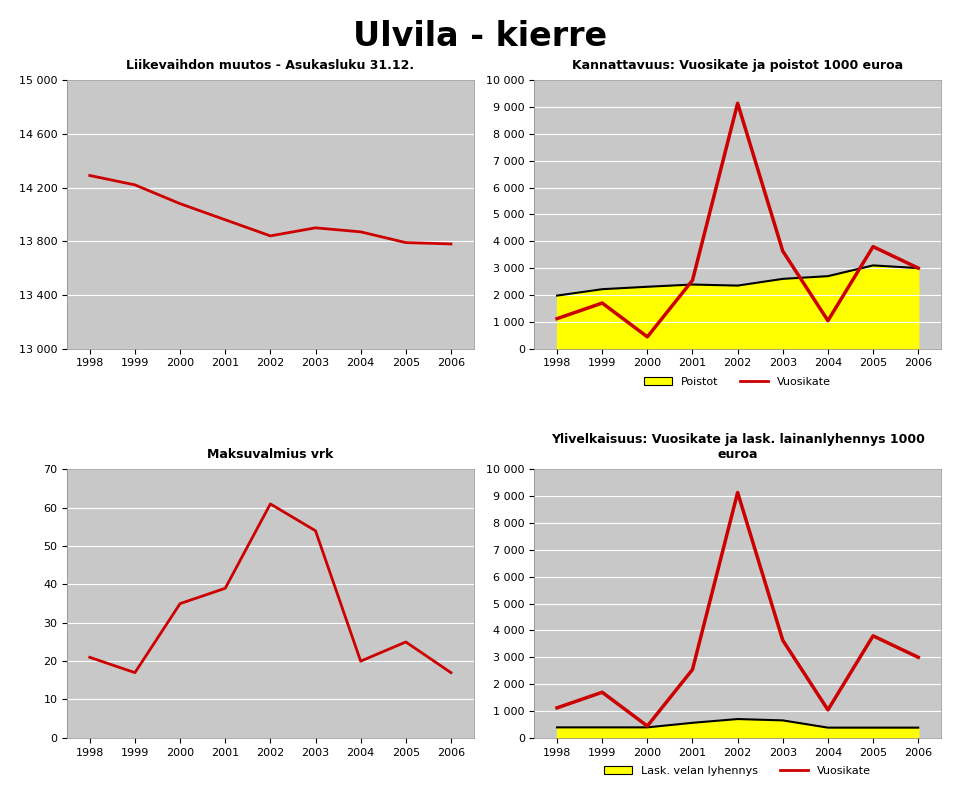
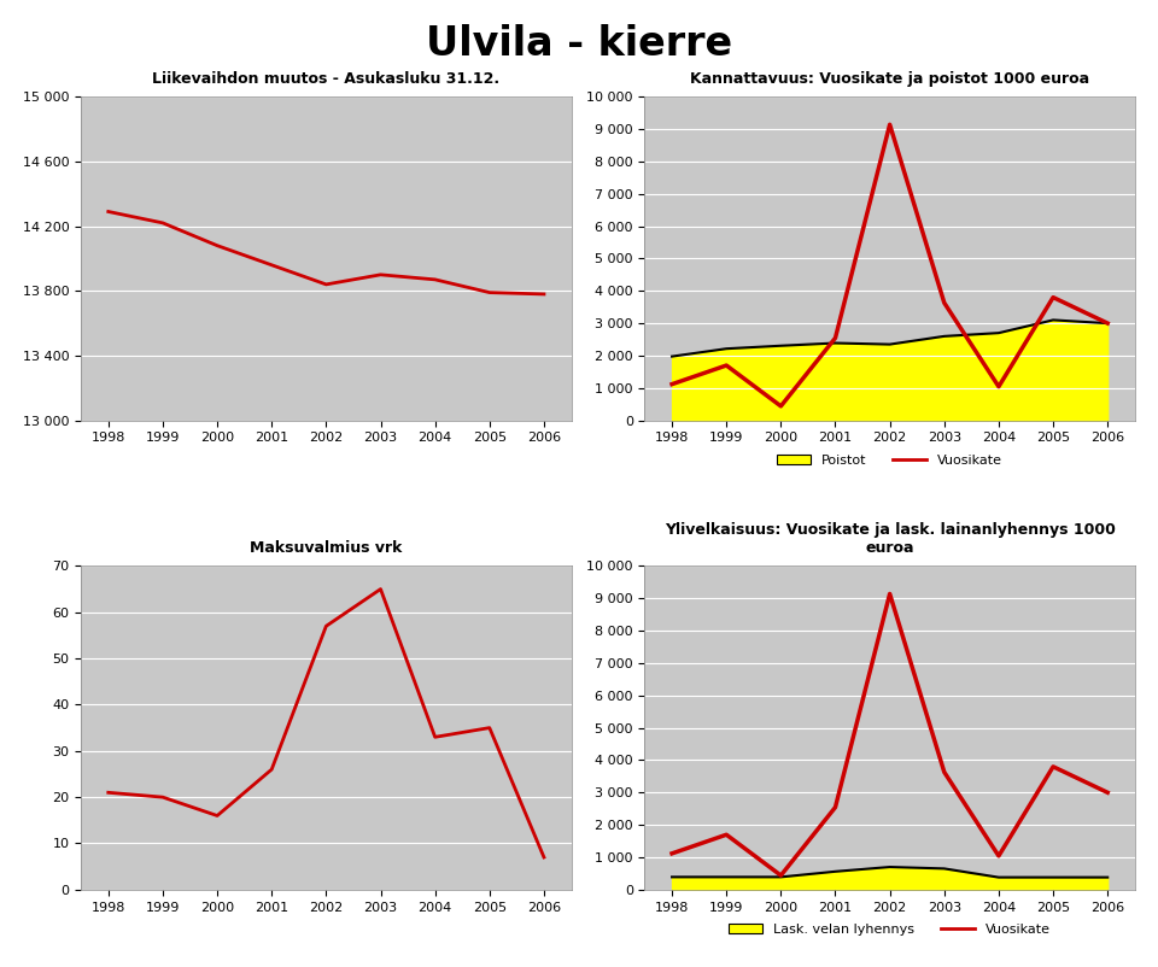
Maksuvalmius vrk/1999: 17 -> 20
Maksuvalmius vrk/2000: 35 -> 16
Maksuvalmius vrk/2001: 39 -> 26
Maksuvalmius vrk/2002: 61 -> 57
Maksuvalmius vrk/2003: 54 -> 65
Maksuvalmius vrk/2004: 20 -> 33
Maksuvalmius vrk/2005: 25 -> 35
Maksuvalmius vrk/2006: 17 -> 7
